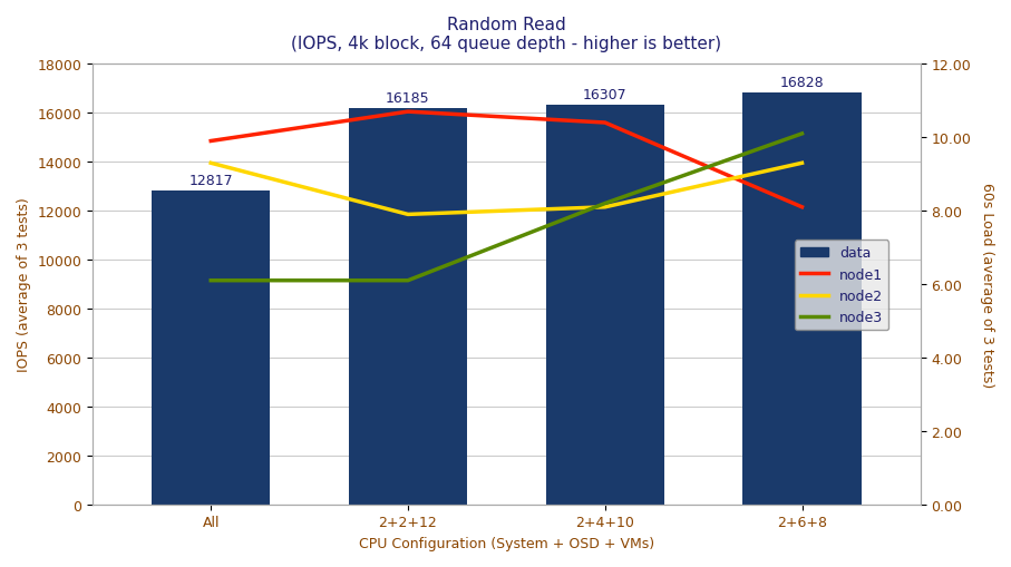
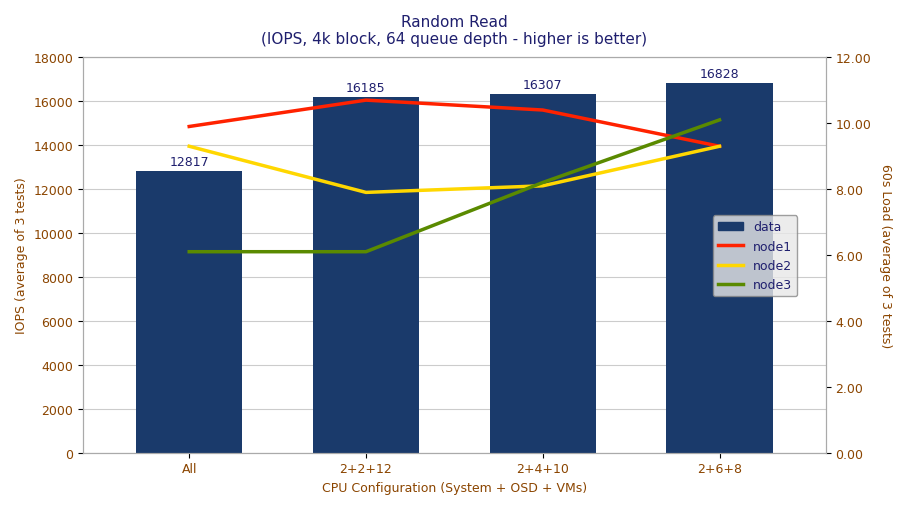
node1/2+6+8: 8.1 -> 9.3
